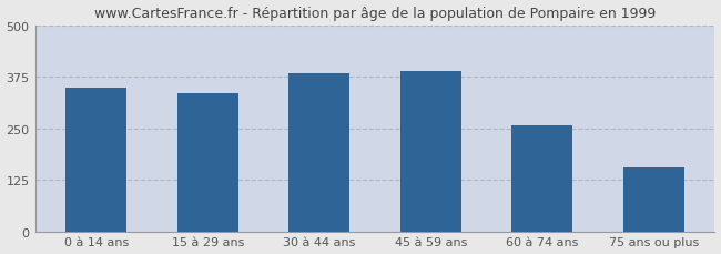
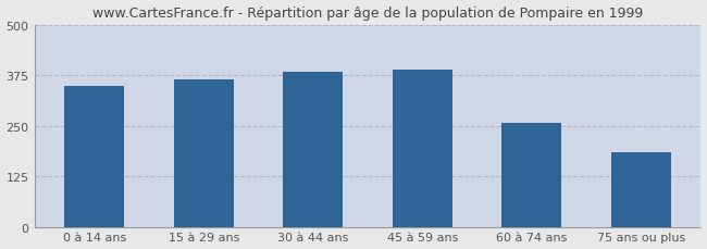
15 à 29 ans: 335 -> 365
75 ans ou plus: 155 -> 185
